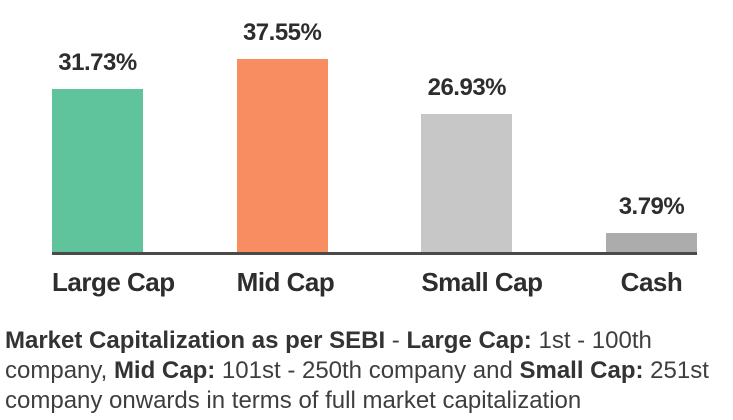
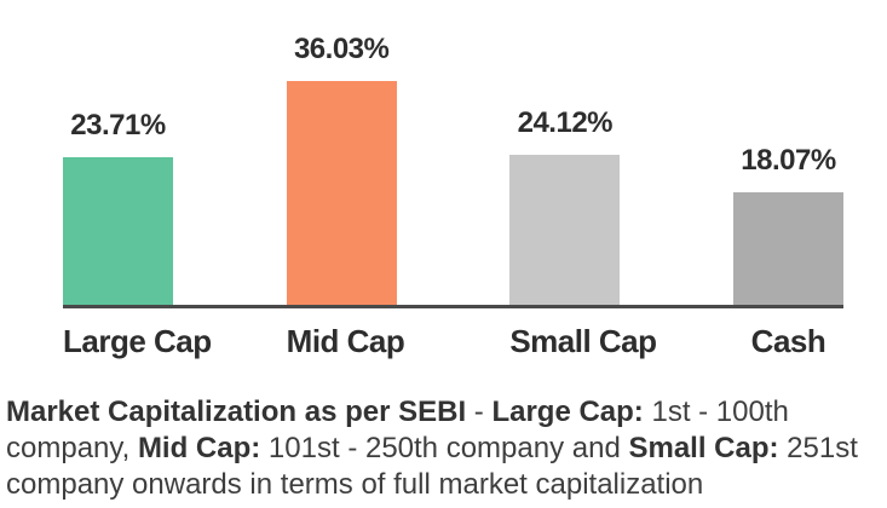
Large Cap: 31.73% -> 23.71%
Mid Cap: 37.55% -> 36.03%
Small Cap: 26.93% -> 24.12%
Cash: 3.79% -> 18.07%
